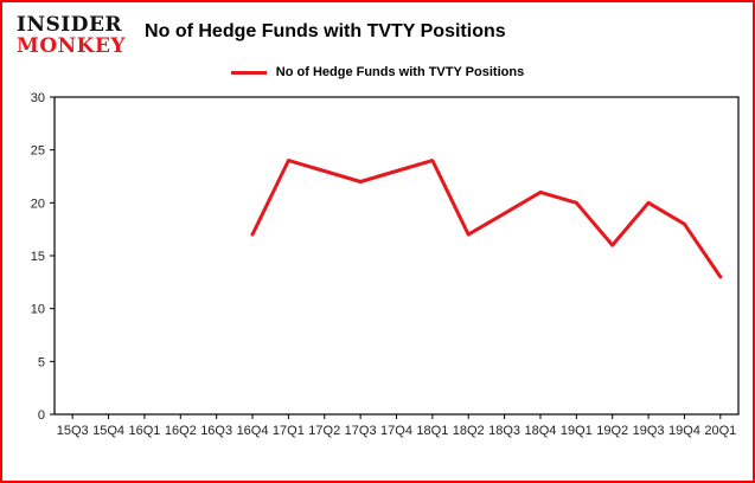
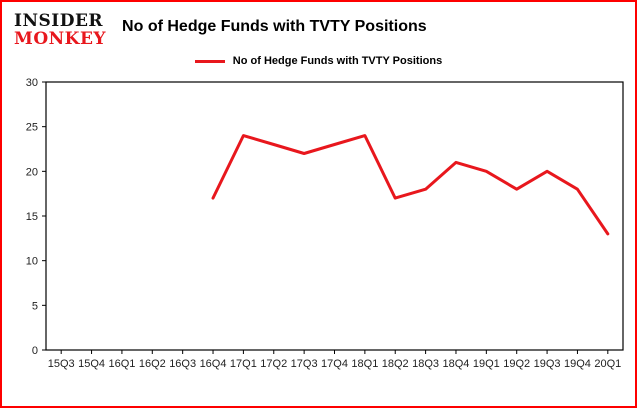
18Q3: 19 -> 18
19Q2: 16 -> 18
